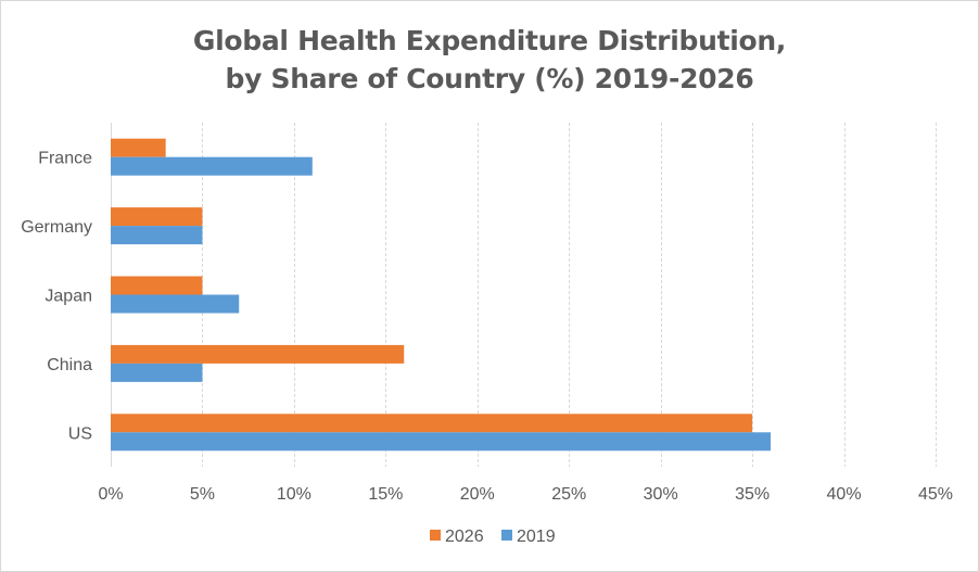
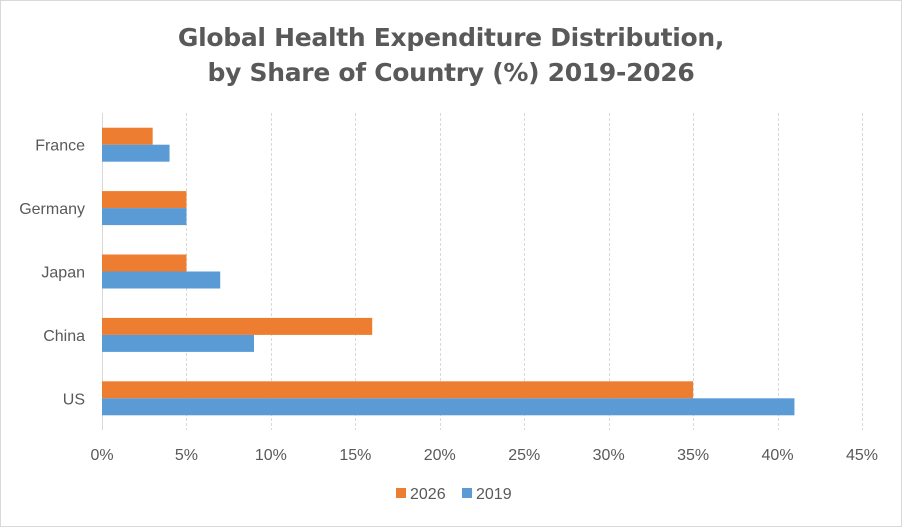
2019/France: 11% -> 4%
2019/China: 5% -> 9%
2019/US: 36% -> 41%
